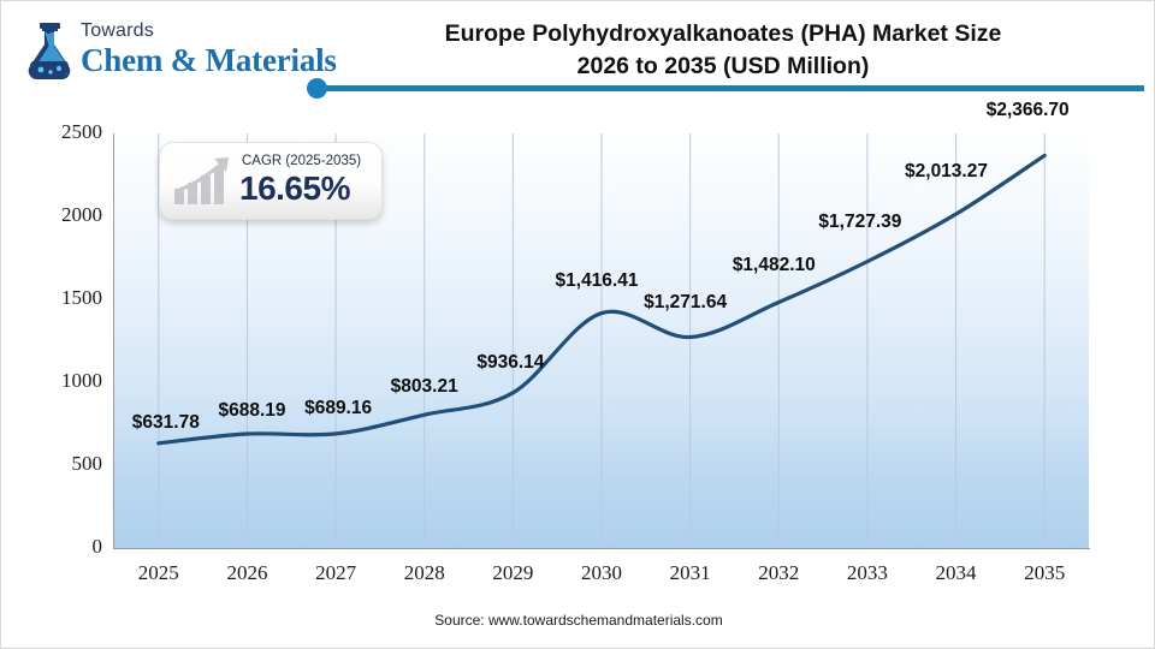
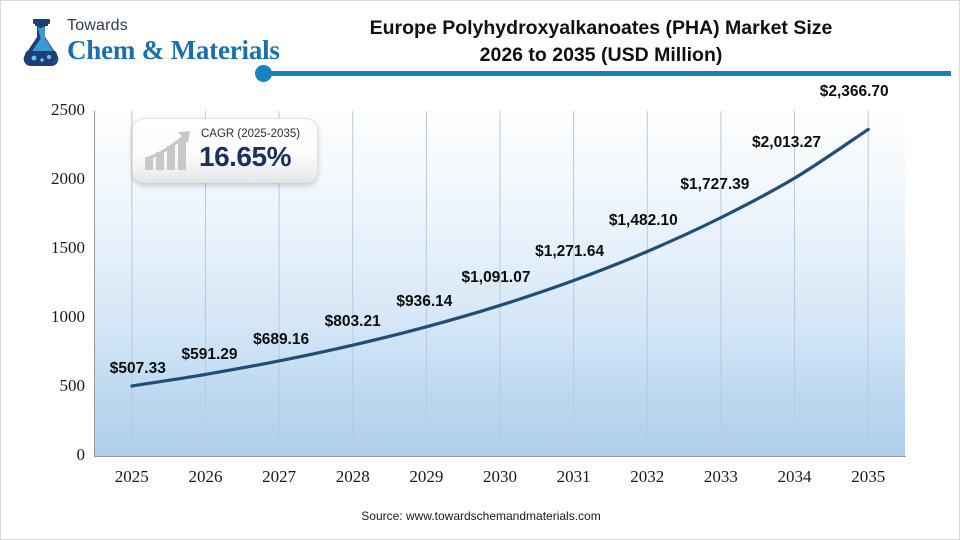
2025: $631.78 -> $507.33
2026: $688.19 -> $591.29
2030: $1,416.41 -> $1,091.07
